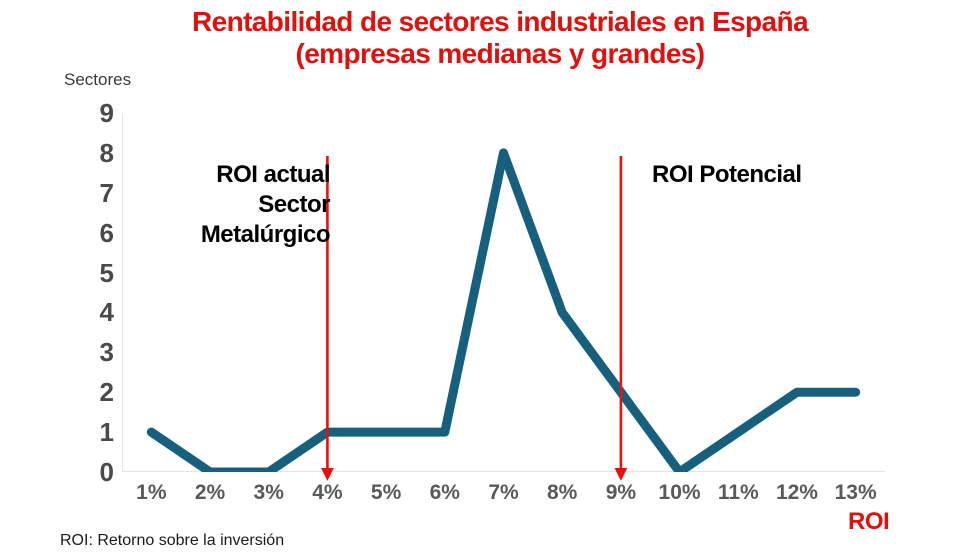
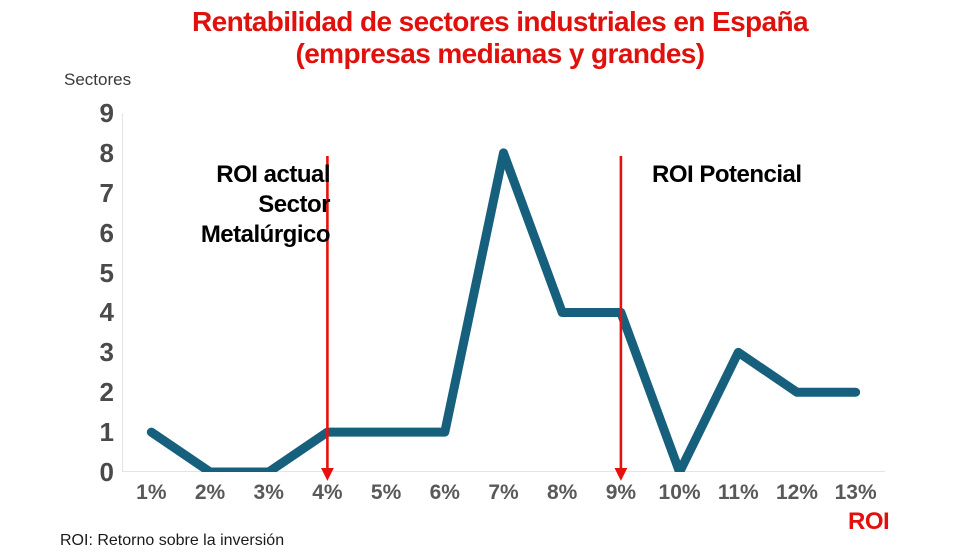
9%: 2 -> 4
11%: 1 -> 3
